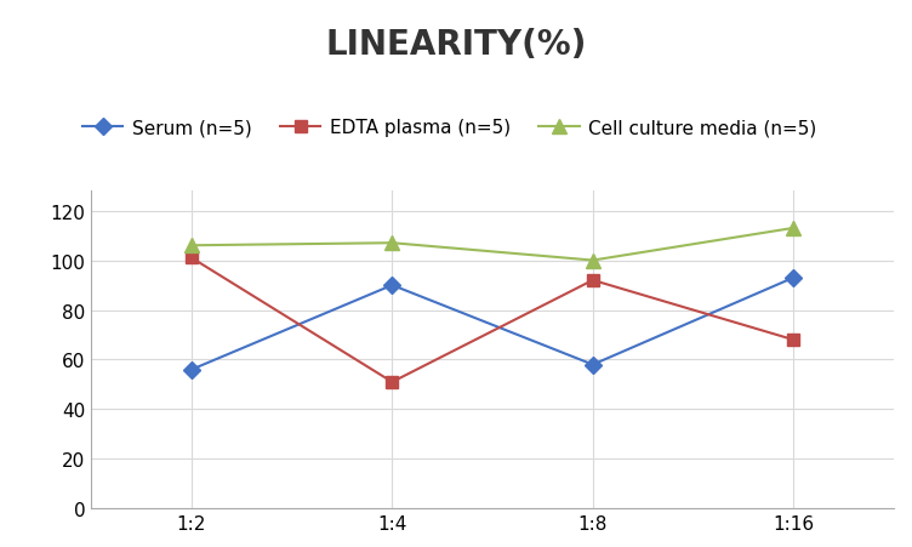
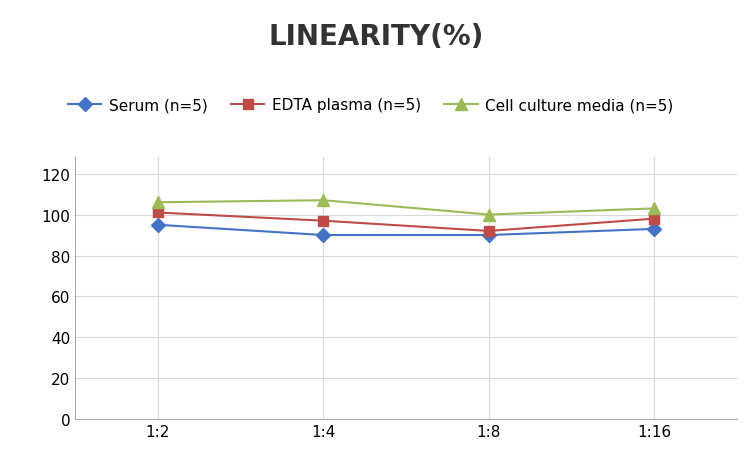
Serum (n=5)/1:2: 56 -> 95
EDTA plasma (n=5)/1:4: 51 -> 97
Serum (n=5)/1:8: 58 -> 90
EDTA plasma (n=5)/1:16: 68 -> 98
Cell culture media (n=5)/1:16: 113 -> 103
